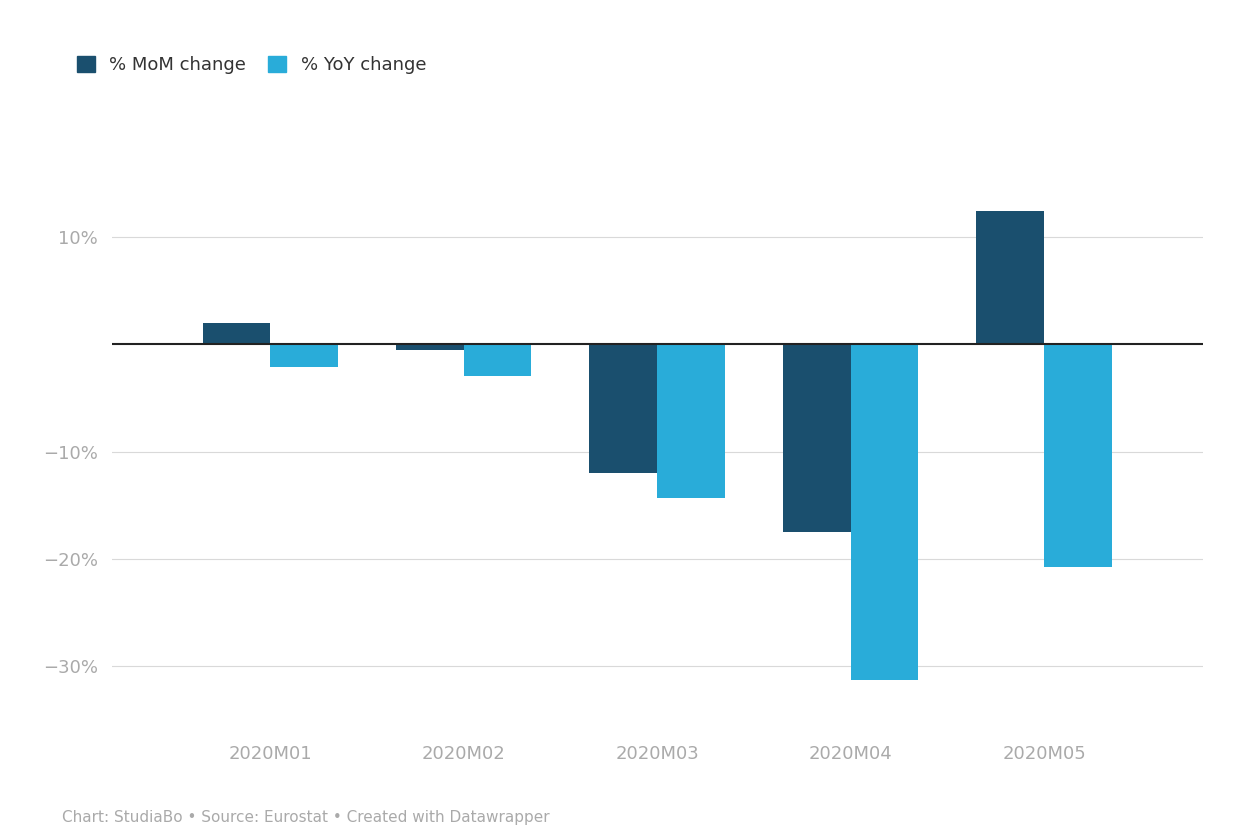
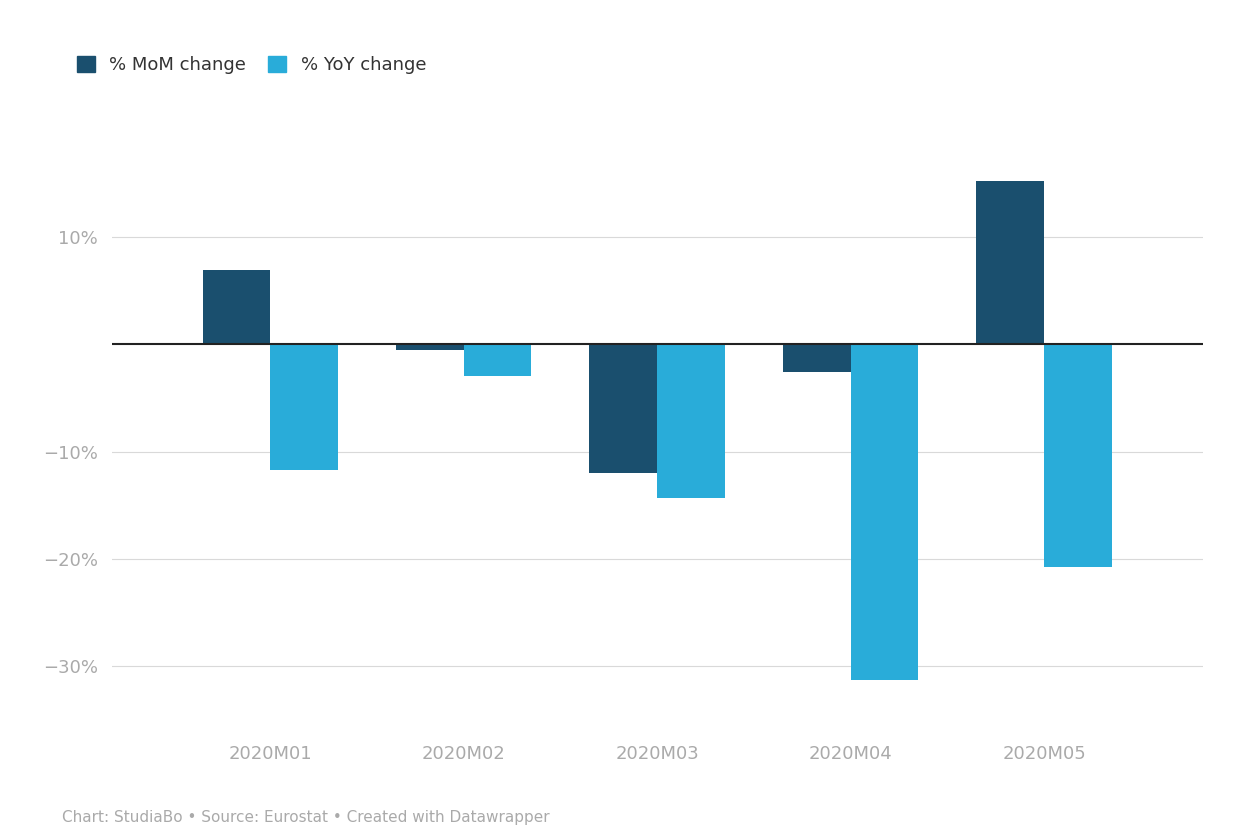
% MoM change/2020M01: 2.0% -> 6.9%
% YoY change/2020M01: -2.1% -> -11.7%
% MoM change/2020M04: -17.5% -> -2.6%
% MoM change/2020M05: 12.4% -> 15.2%
